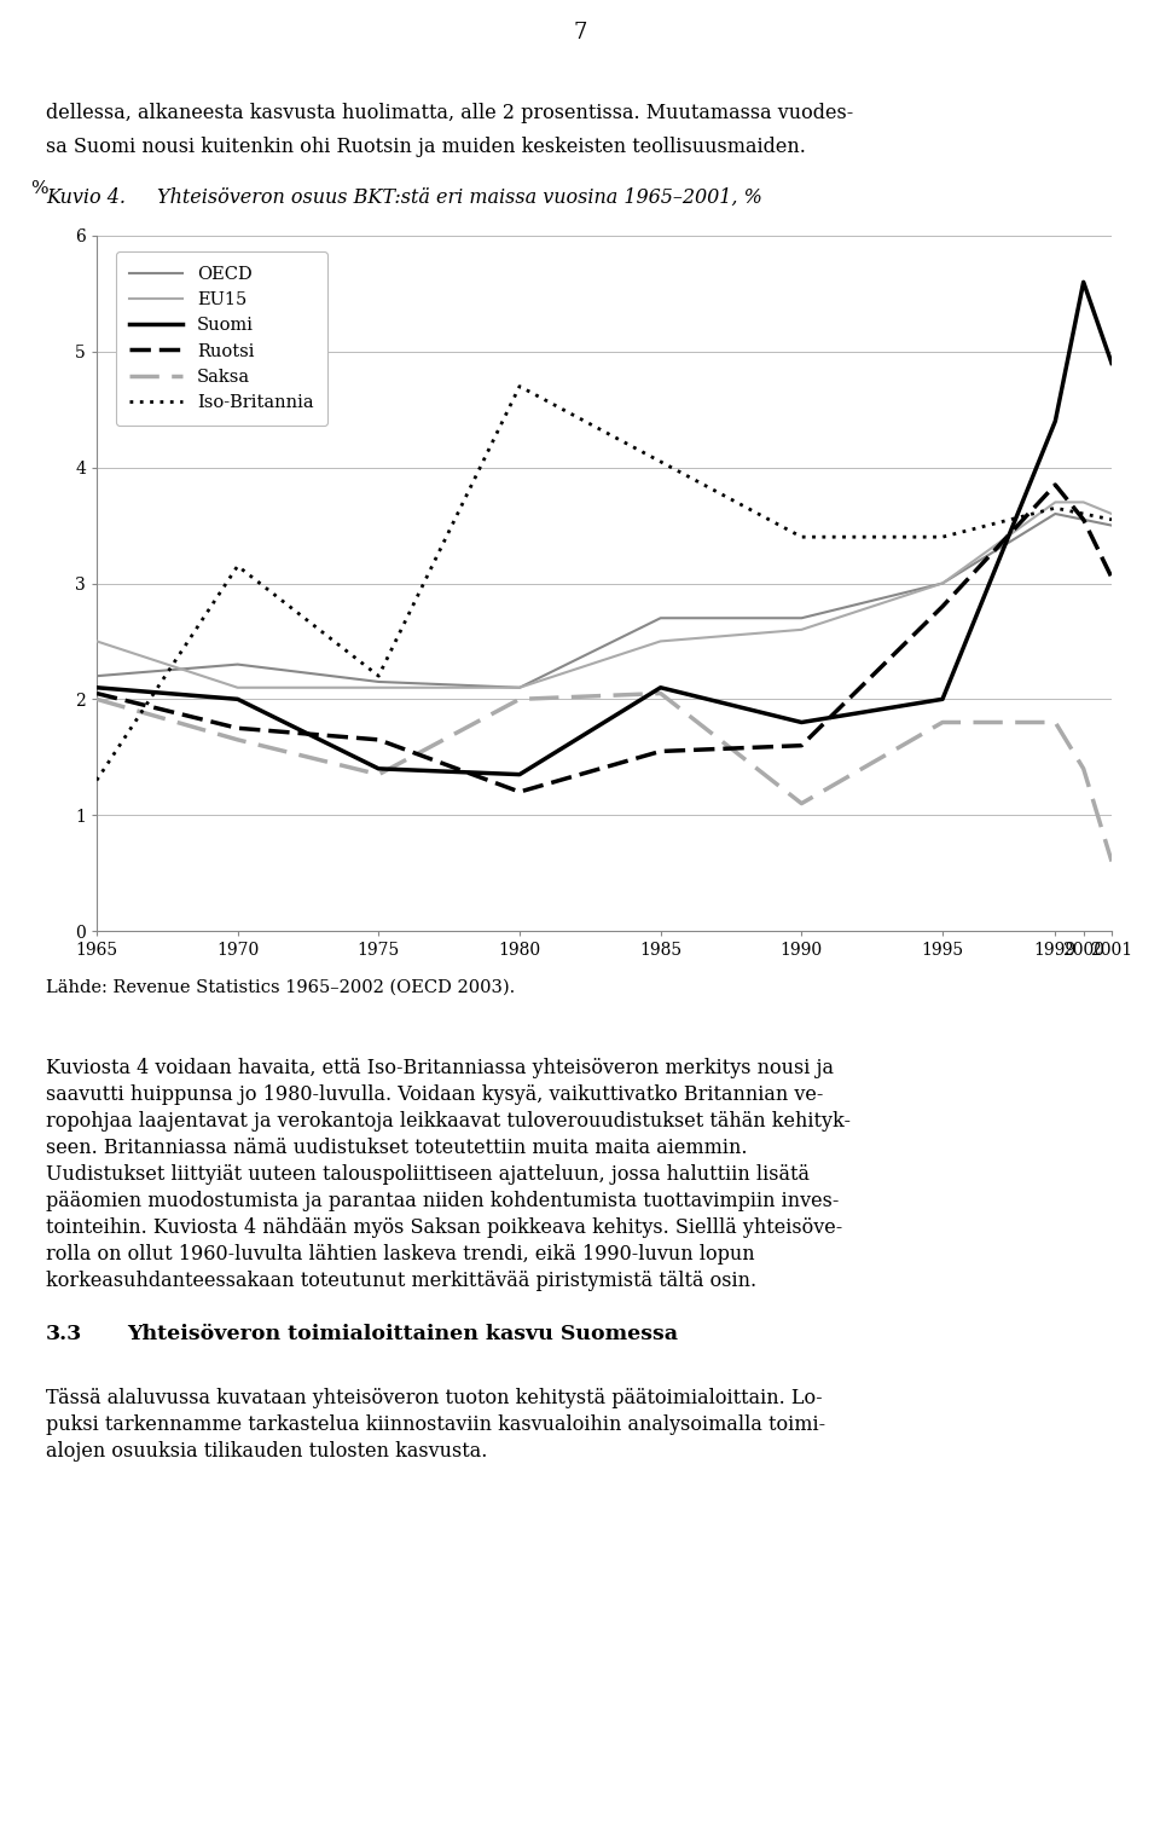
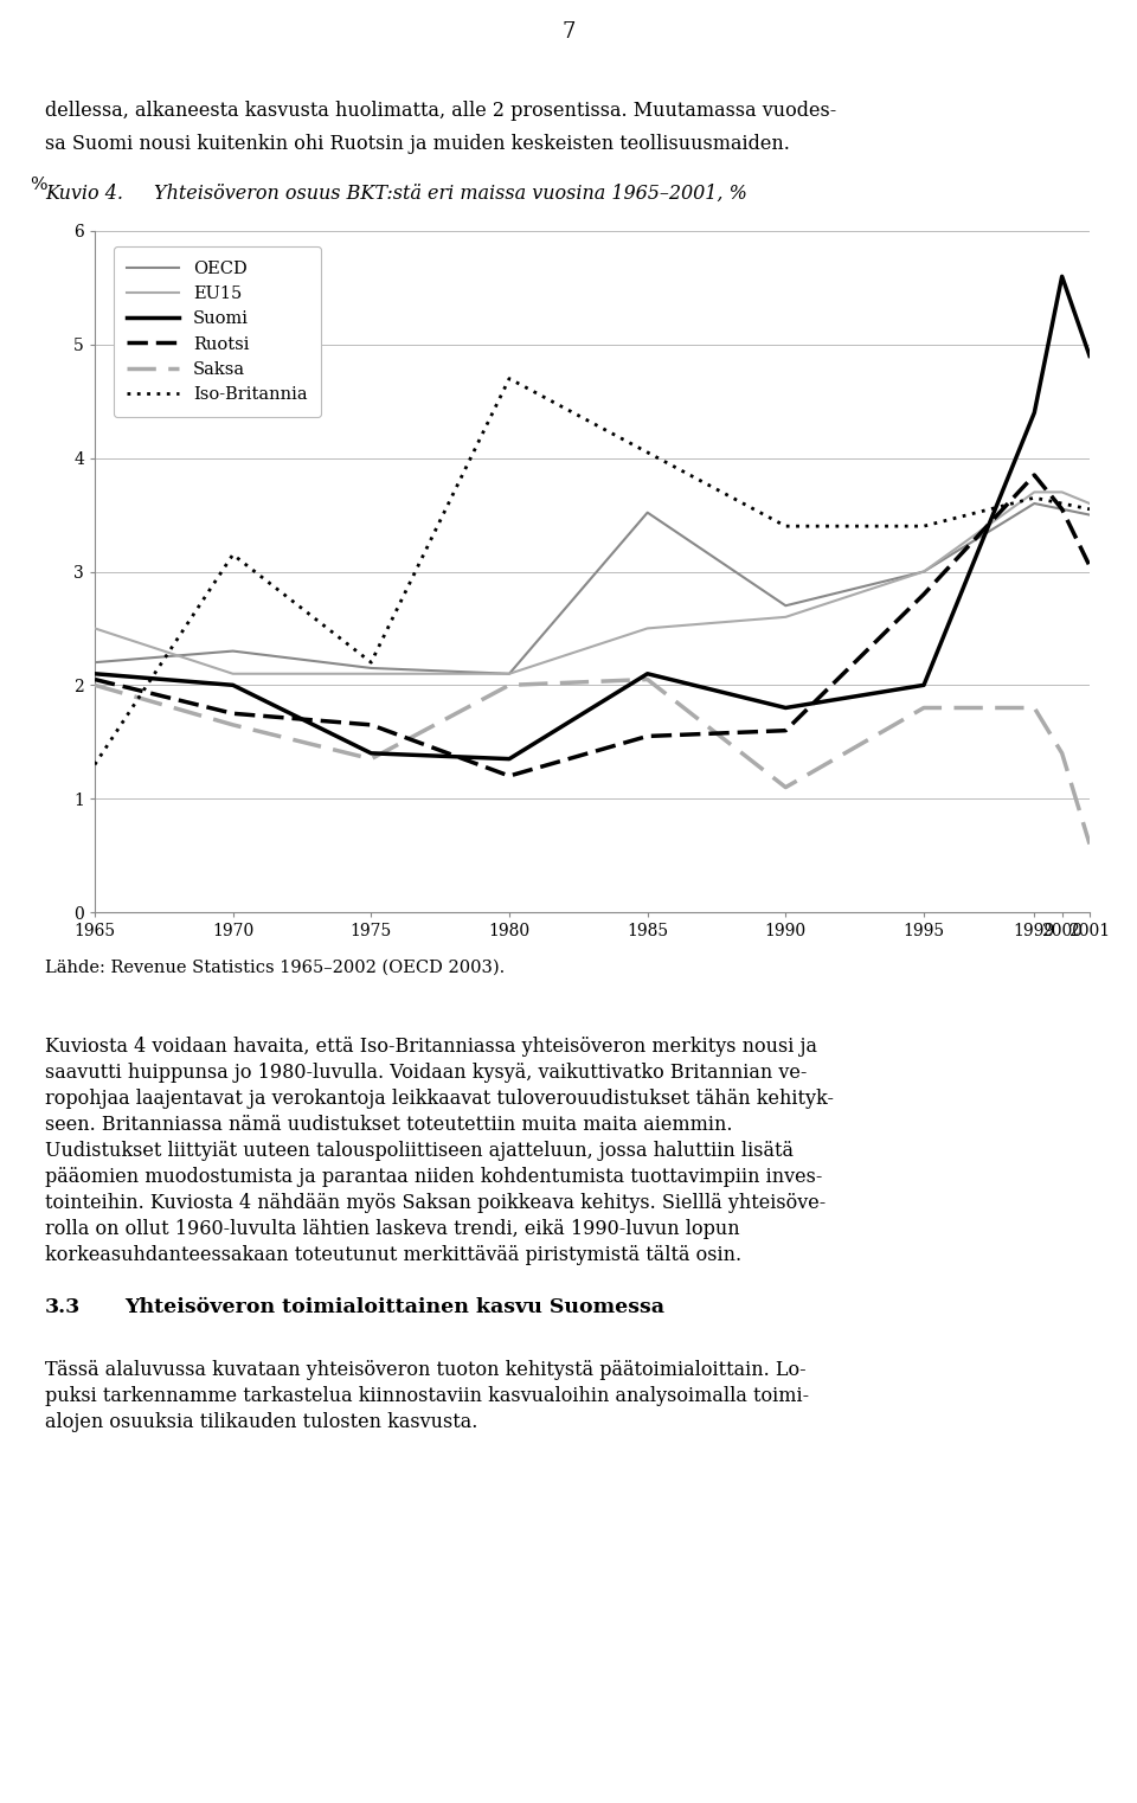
OECD/1985: 2.70 -> 3.52
